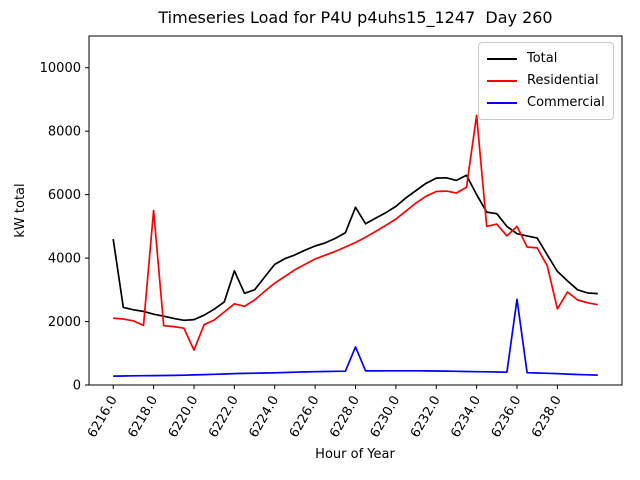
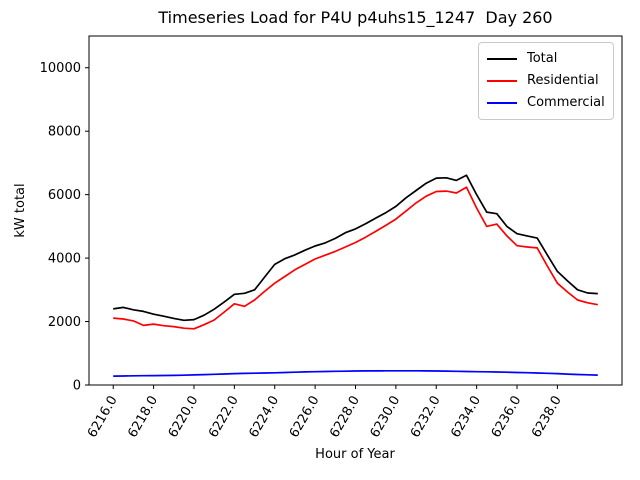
Total/6216.0: 4600 -> 2400
Residential/6218.0: 5500 -> 1900
Residential/6220.0: 1100 -> 1800
Total/6222.0: 3600 -> 2900
Total/6228.0: 5600 -> 4900
Commercial/6228.0: 1200 -> 400
Residential/6234.0: 8500 -> 5600
Residential/6236.0: 5000 -> 4400
Commercial/6236.0: 2700 -> 400
Residential/6238.0: 2400 -> 3200
